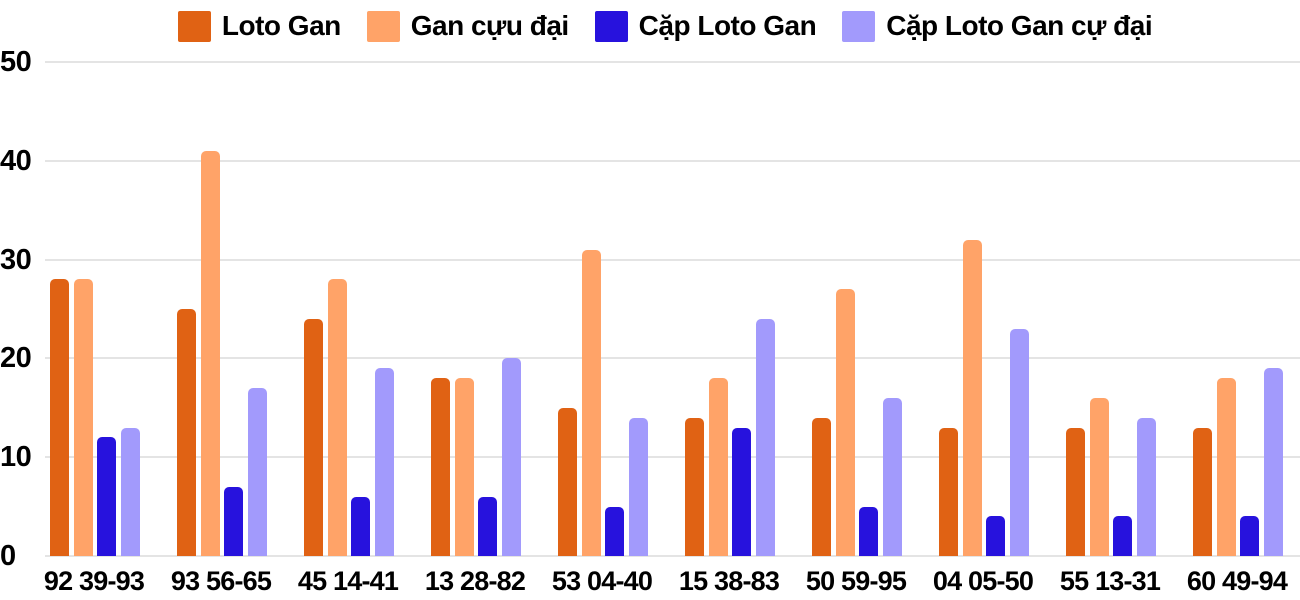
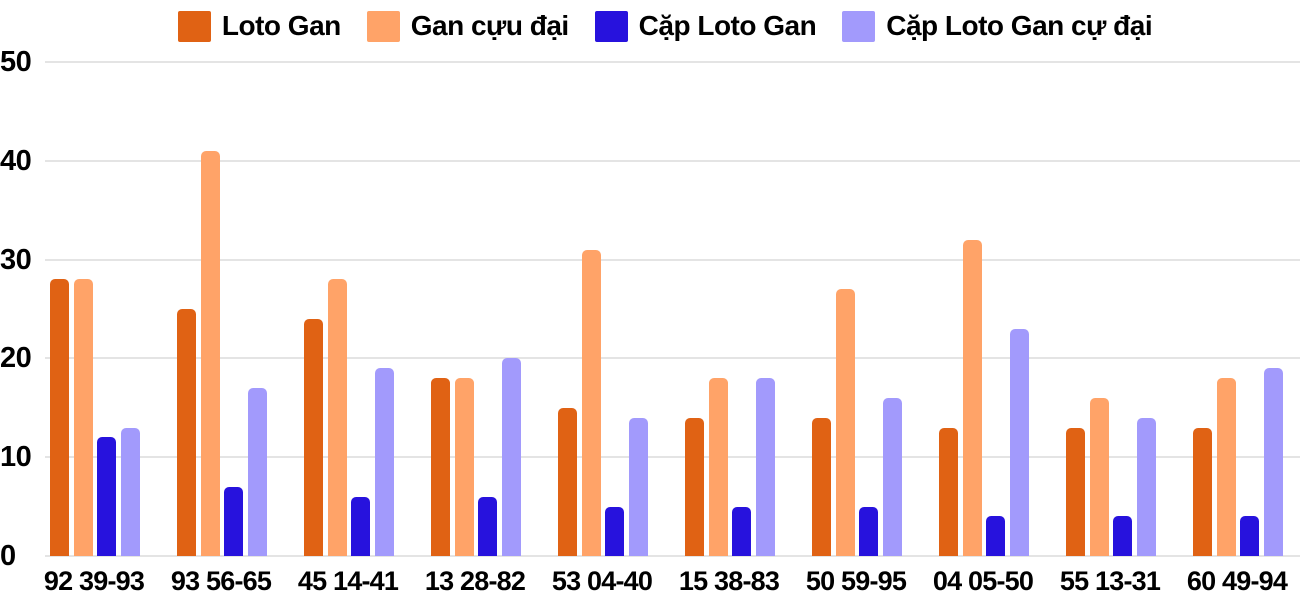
Cặp Loto Gan/15 38-83: 13 -> 5
Cặp Loto Gan cự đại/15 38-83: 24 -> 18
